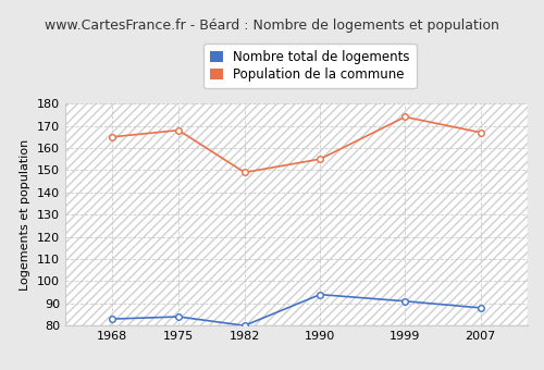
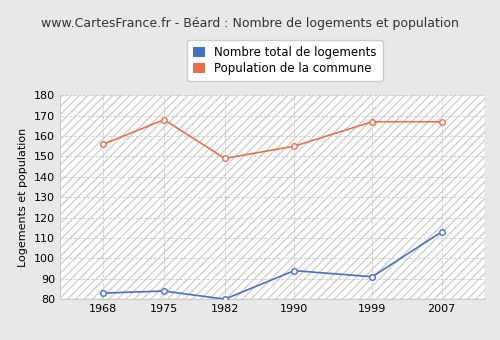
Population de la commune/1968: 165 -> 156
Population de la commune/1999: 174 -> 167
Nombre total de logements/2007: 88 -> 113
